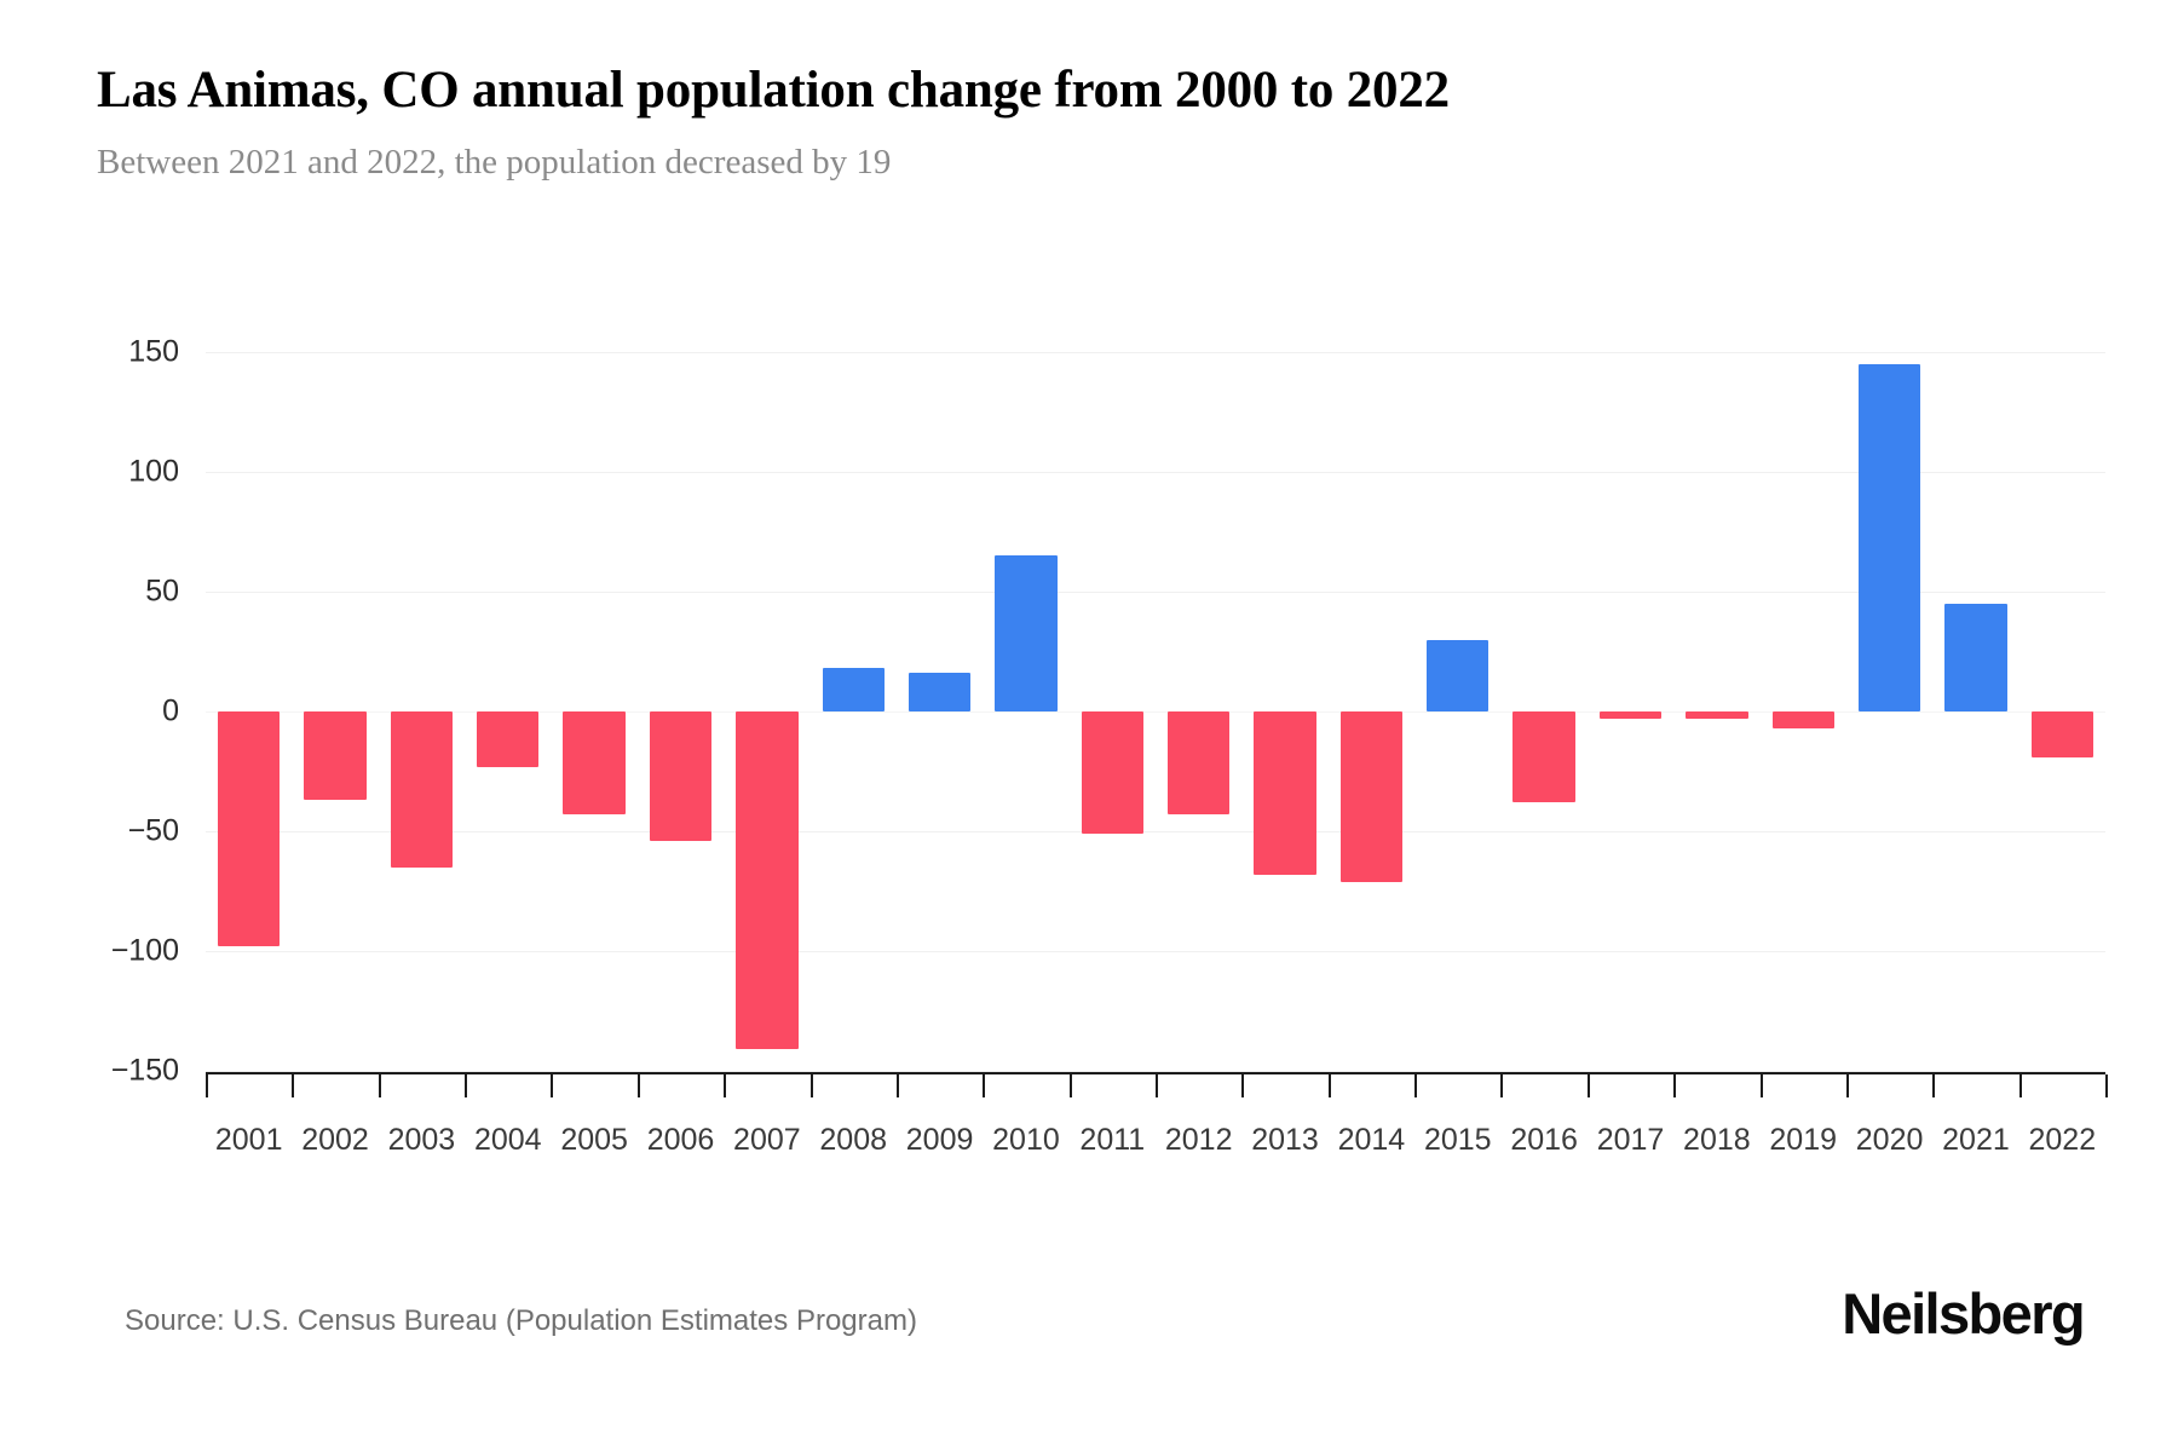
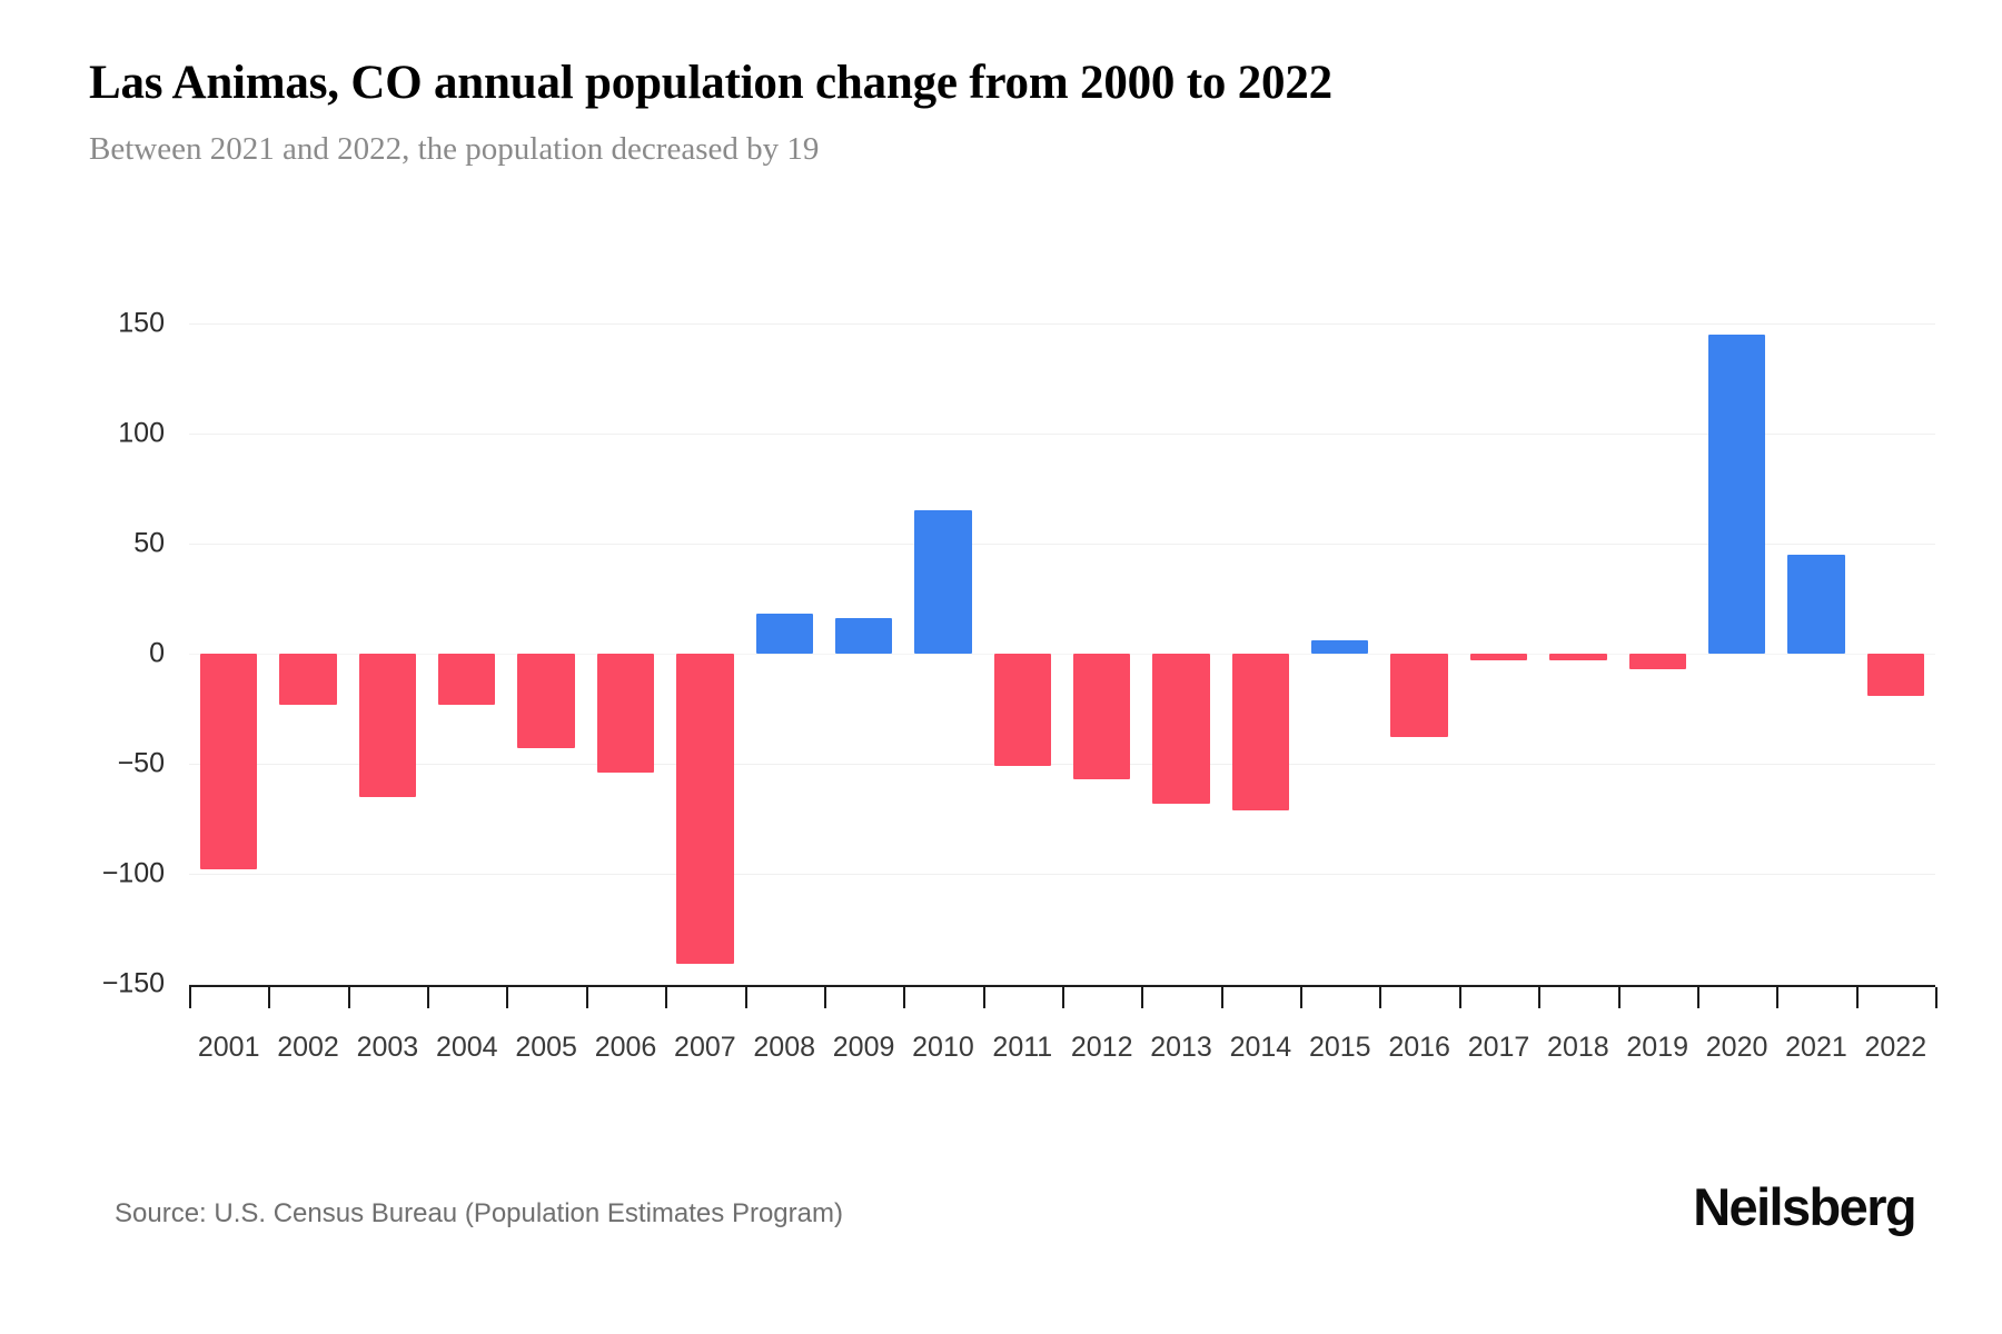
2002: -37 -> -23
2012: -43 -> -57
2015: 30 -> 6
